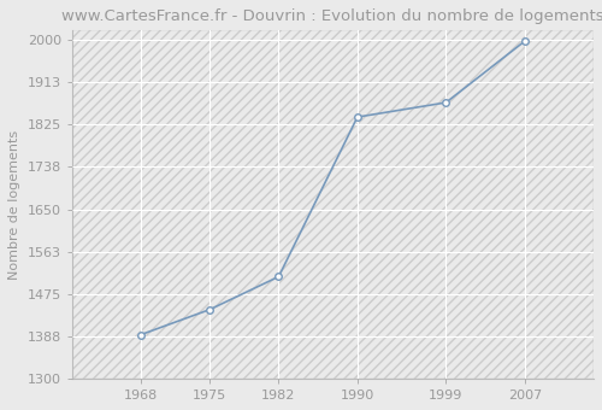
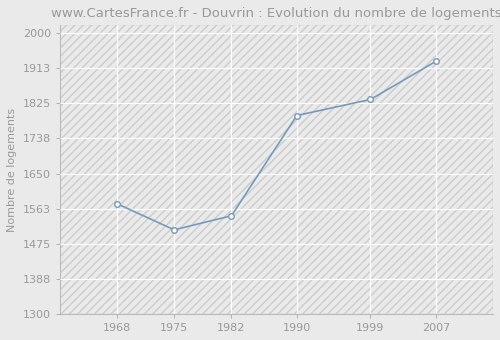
1968: 1391 -> 1575
1975: 1443 -> 1510
1982: 1511 -> 1545
1990: 1841 -> 1795
1999: 1871 -> 1835
2007: 1998 -> 1930
